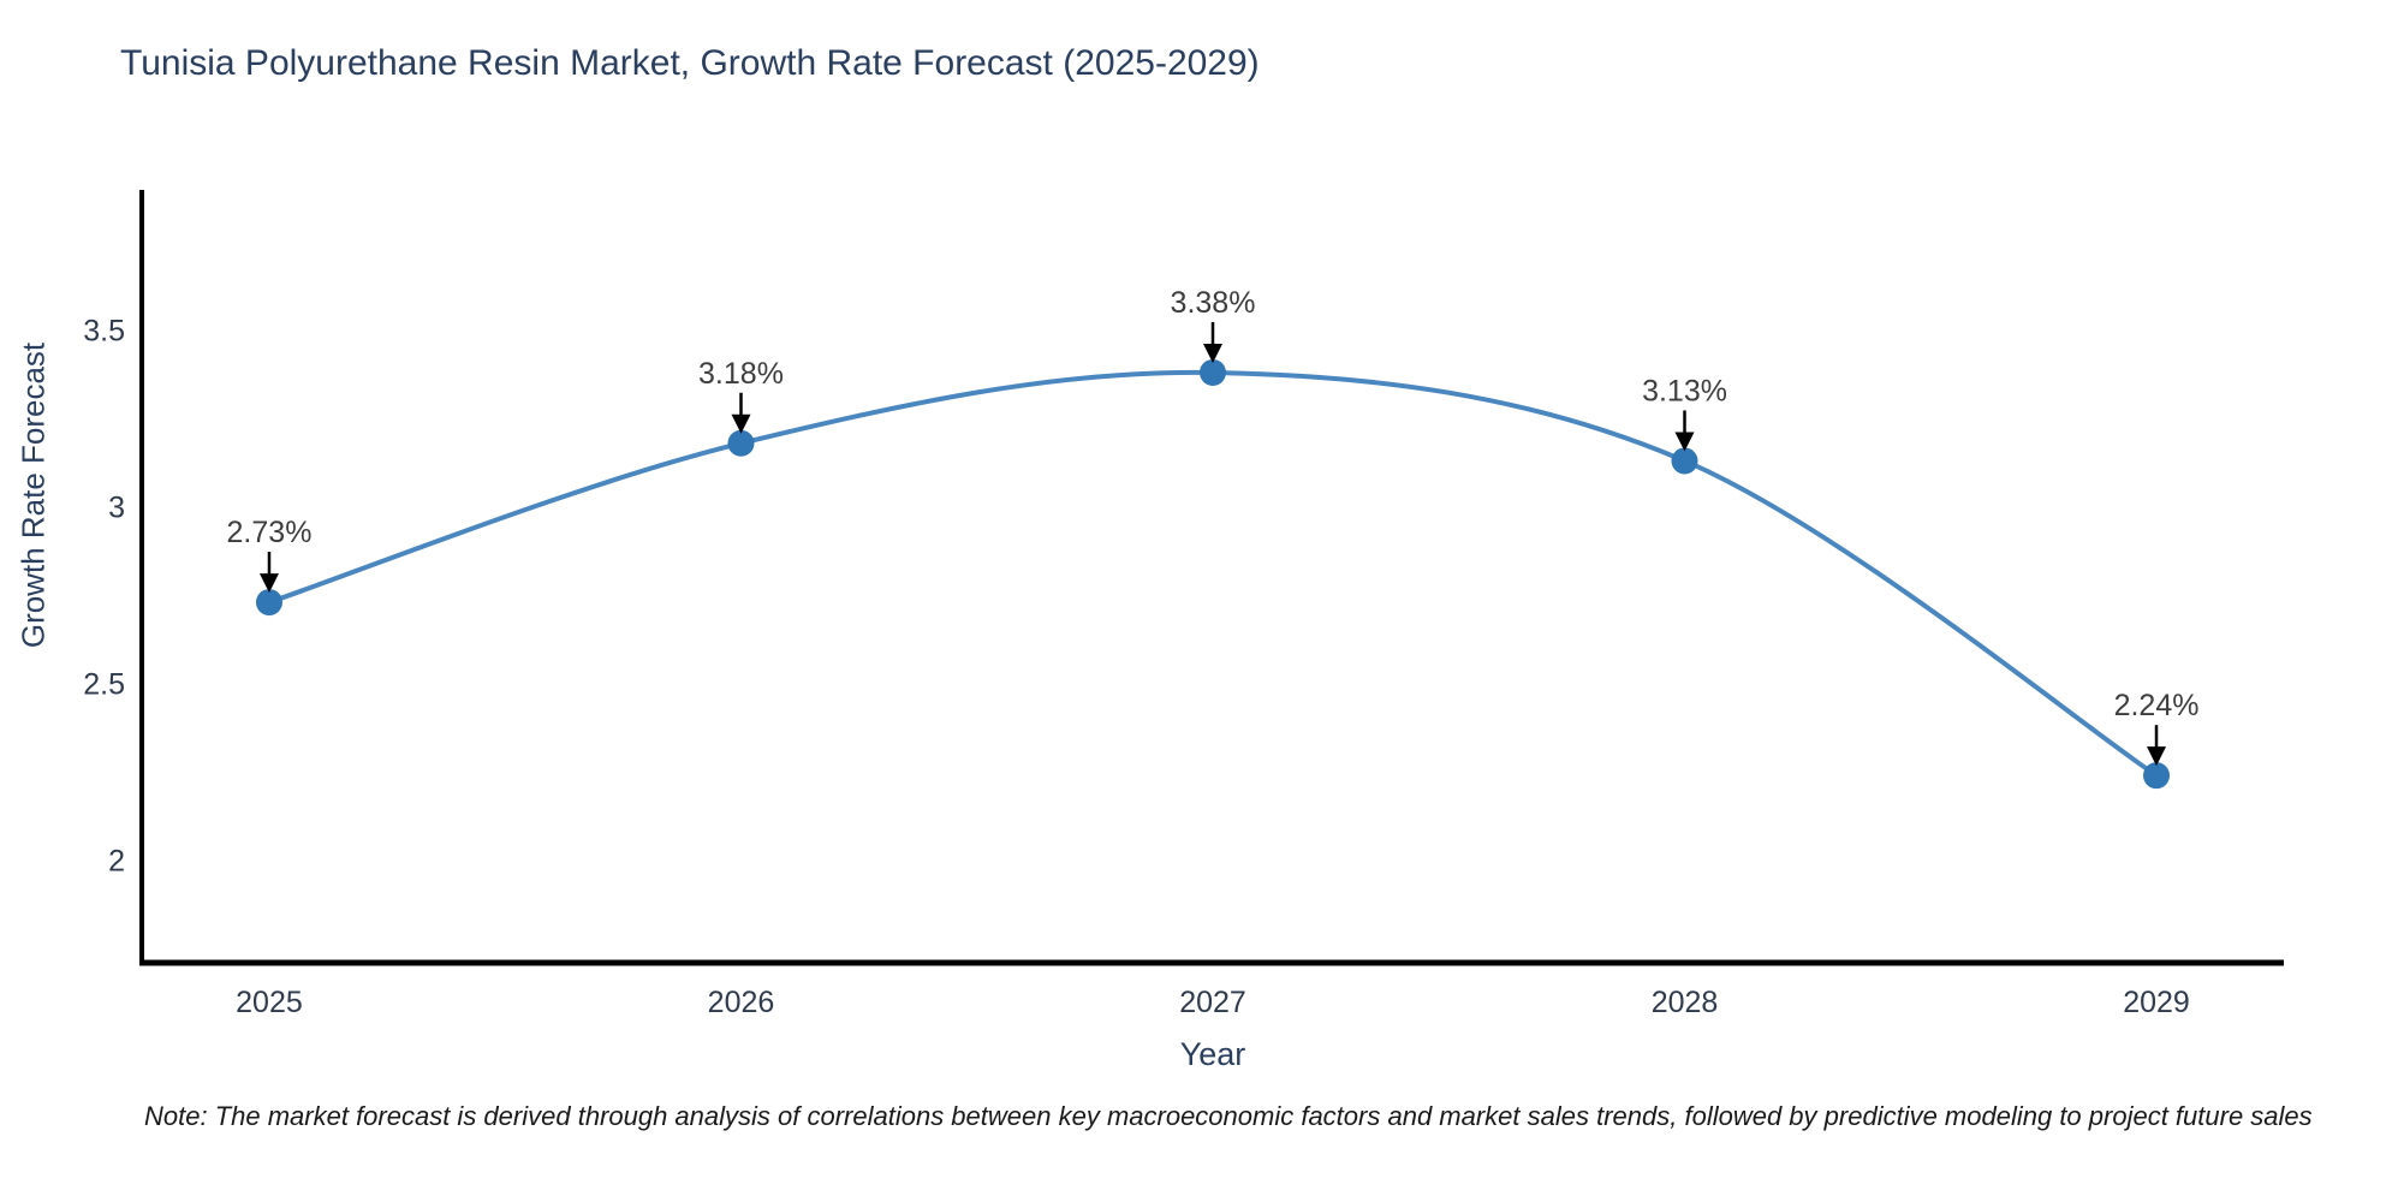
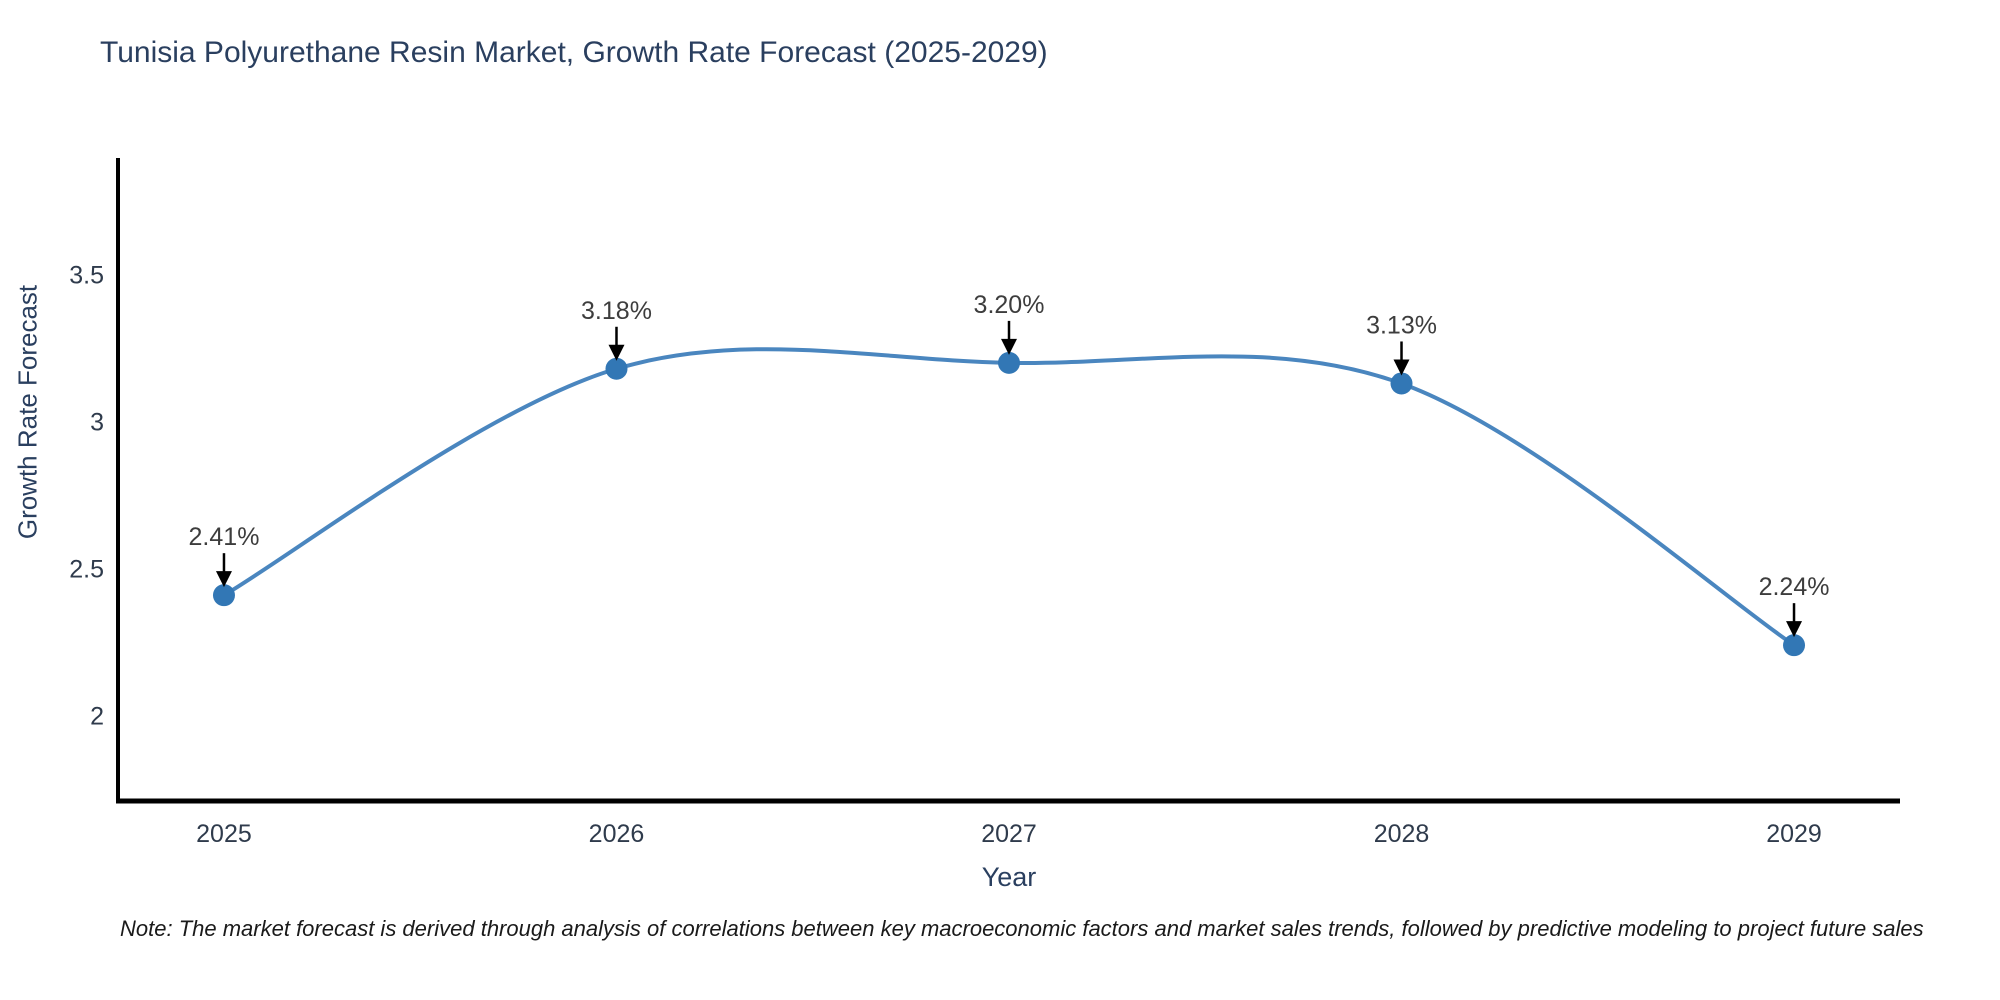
2025: 2.73% -> 2.41%
2027: 3.38% -> 3.20%
